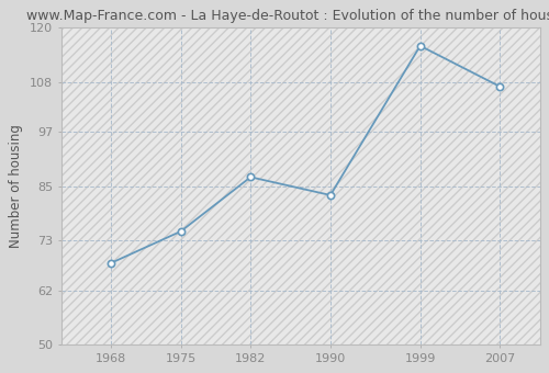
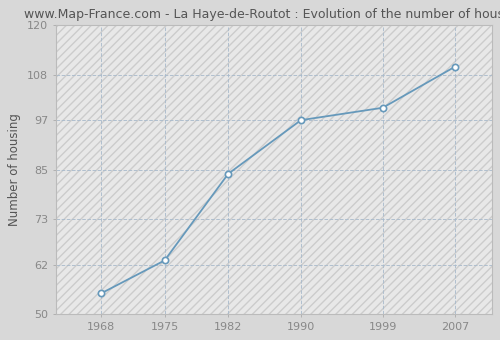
1968: 68 -> 55
1975: 75 -> 63
1982: 87 -> 84
1990: 83 -> 97
1999: 116 -> 100
2007: 107 -> 110
